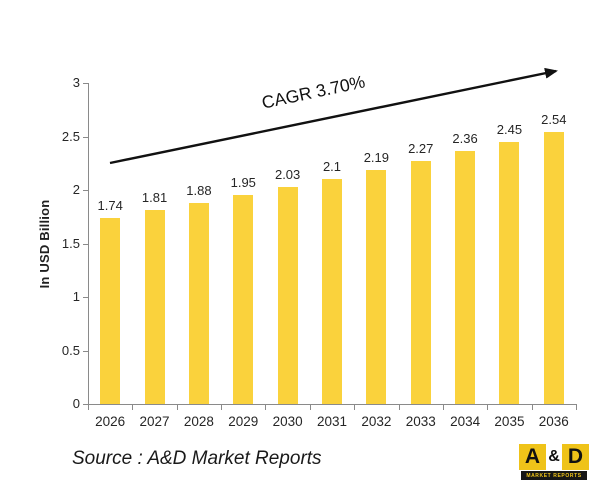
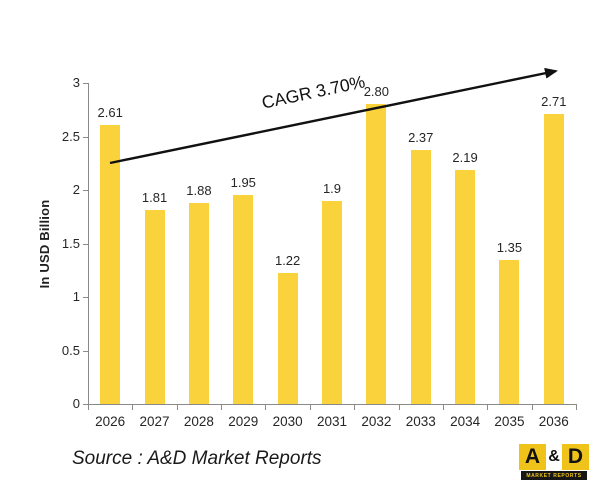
2026: 1.74 -> 2.61
2030: 2.03 -> 1.22
2031: 2.1 -> 1.9
2032: 2.19 -> 2.80
2033: 2.27 -> 2.37
2034: 2.36 -> 2.19
2035: 2.45 -> 1.35
2036: 2.54 -> 2.71
